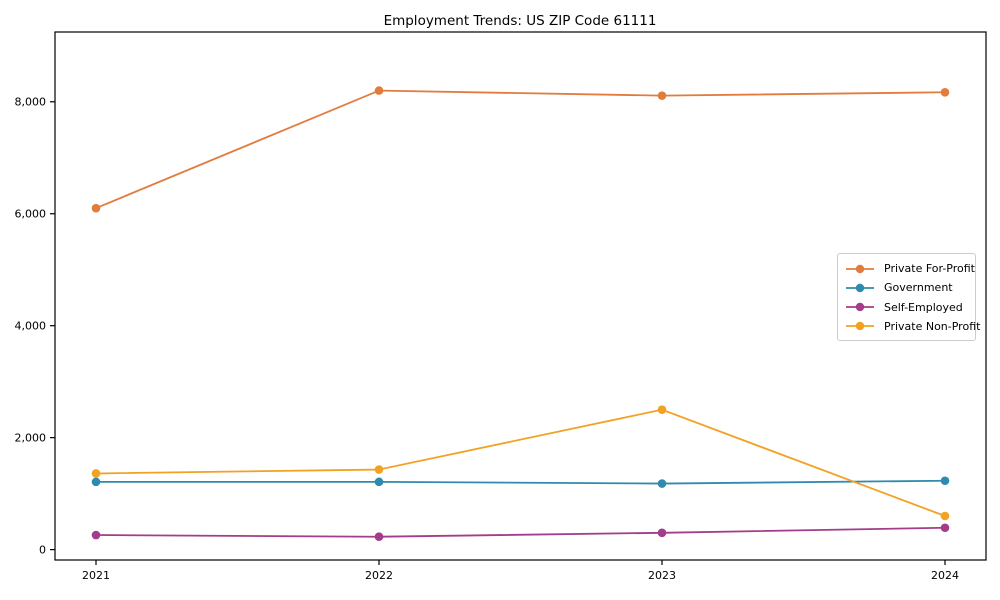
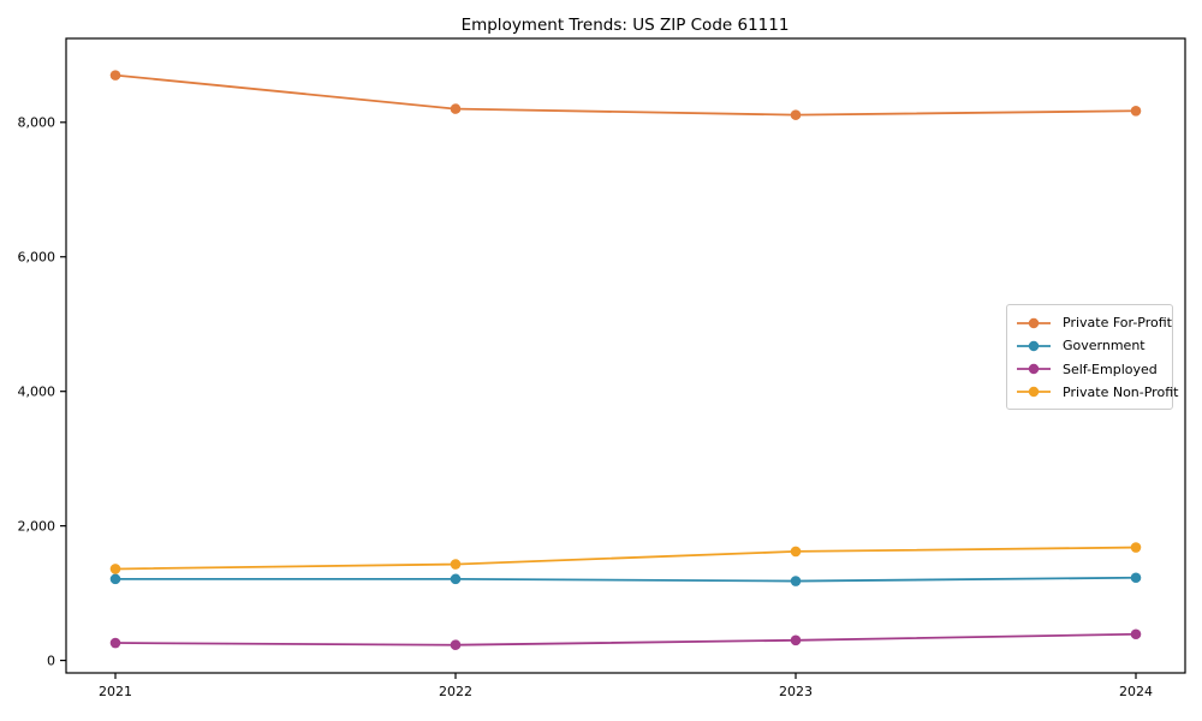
Private For-Profit/2021: 6100 -> 8700
Private Non-Profit/2023: 2500 -> 1600
Private Non-Profit/2024: 600 -> 1700
